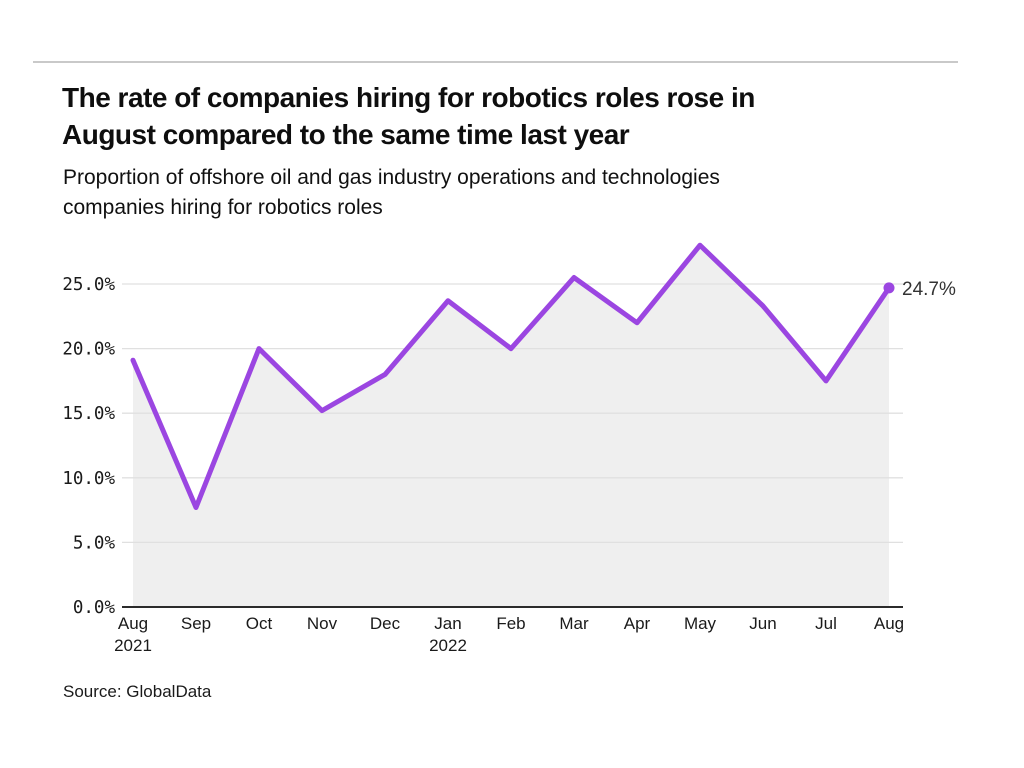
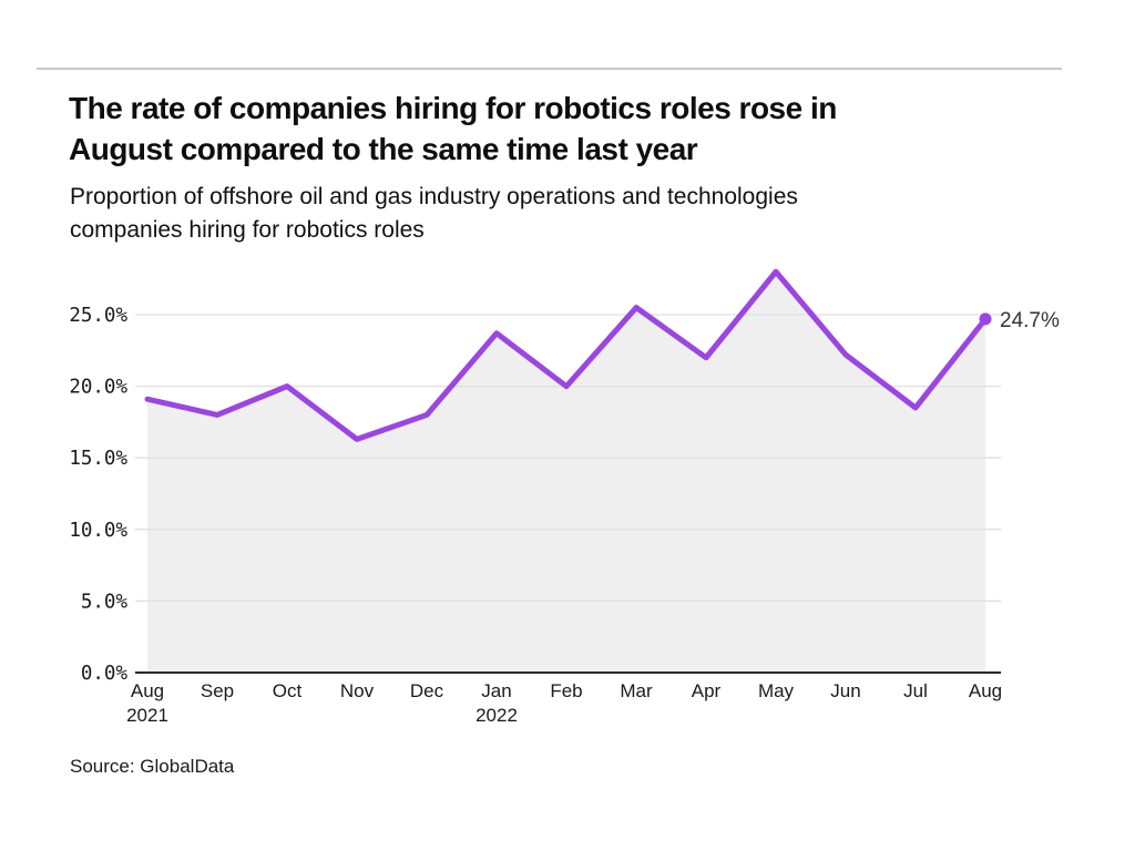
Sep: 7.7% -> 18.0%
Nov: 15.2% -> 16.3%
Jun: 23.3% -> 22.2%
Jul: 17.5% -> 18.5%
